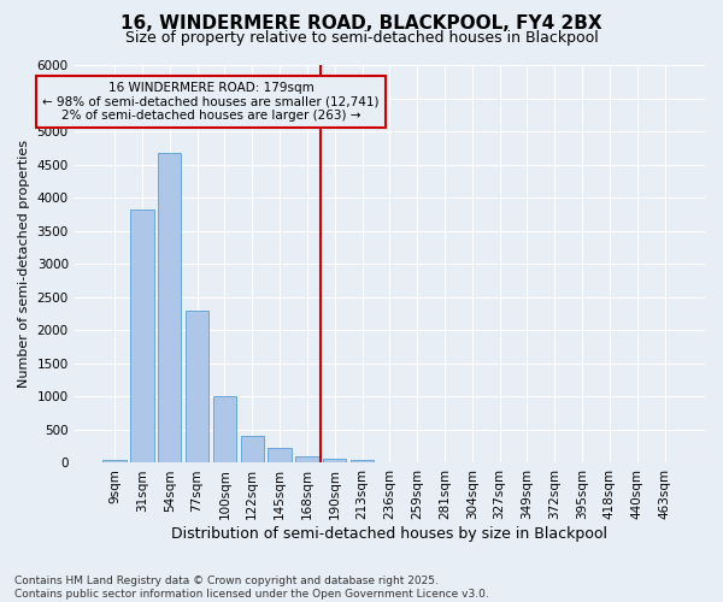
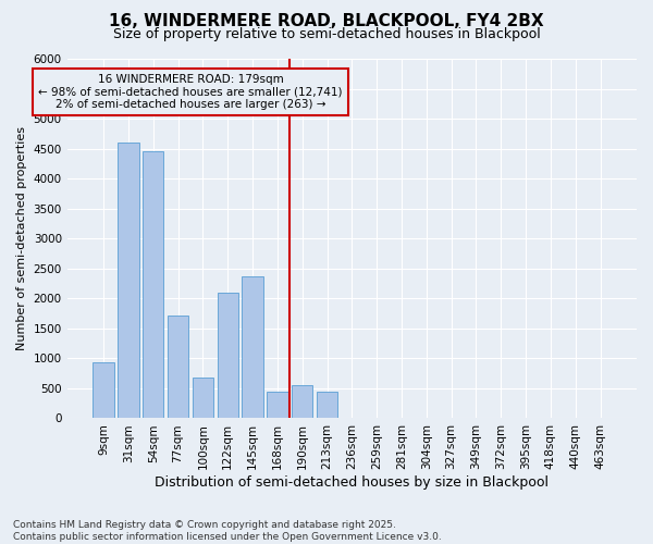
9sqm: 40 -> 940
31sqm: 3820 -> 4600
54sqm: 4670 -> 4460
77sqm: 2300 -> 1720
100sqm: 1010 -> 680
122sqm: 420 -> 2100
145sqm: 220 -> 2360
168sqm: 100 -> 440
190sqm: 60 -> 560
213sqm: 50 -> 440
